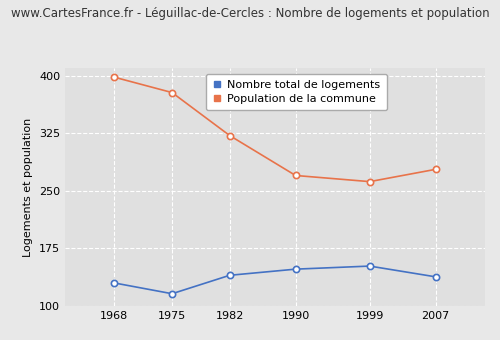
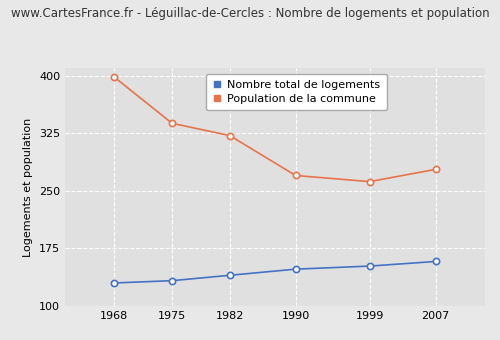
Nombre total de logements/1975: 116 -> 133
Population de la commune/1975: 378 -> 338
Nombre total de logements/2007: 138 -> 158
